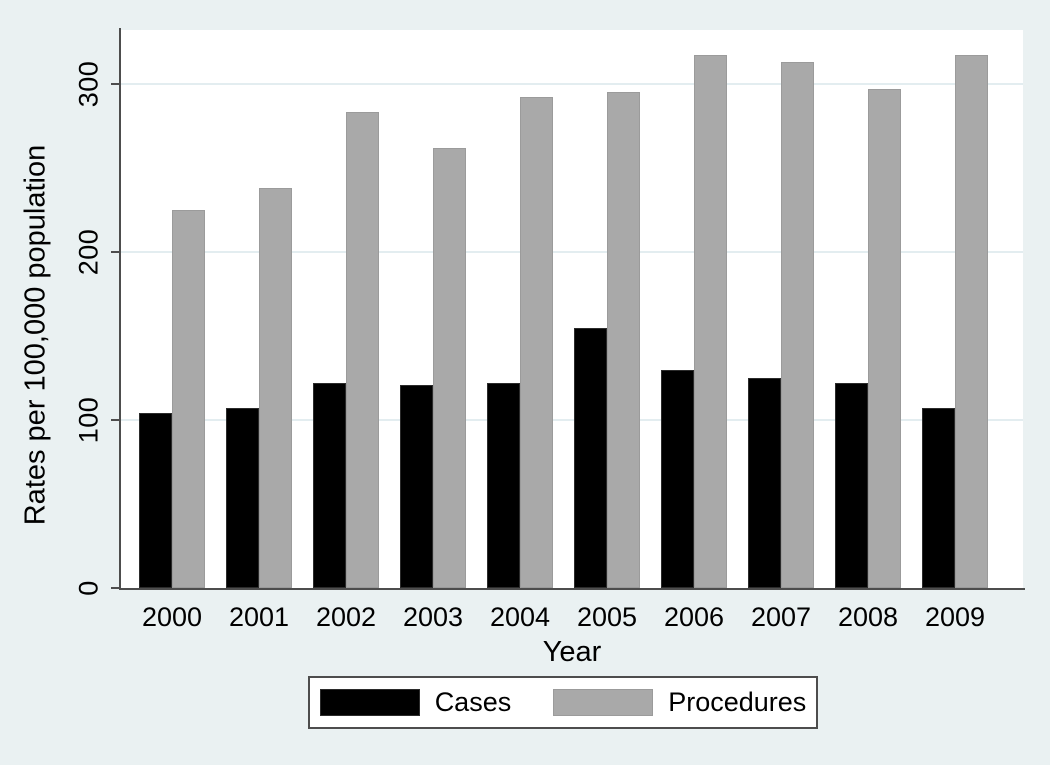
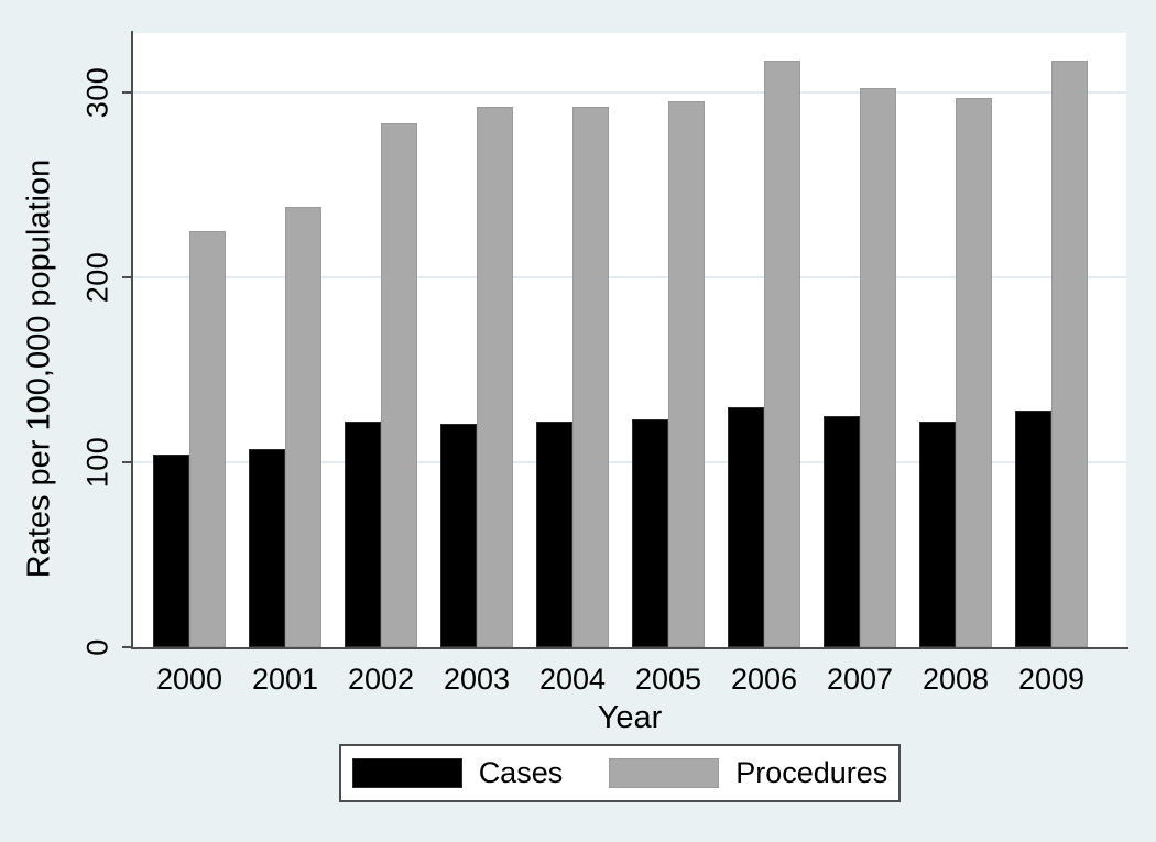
Procedures/2003: 262 -> 292
Cases/2005: 155 -> 123
Procedures/2007: 313 -> 302
Cases/2009: 107 -> 128
